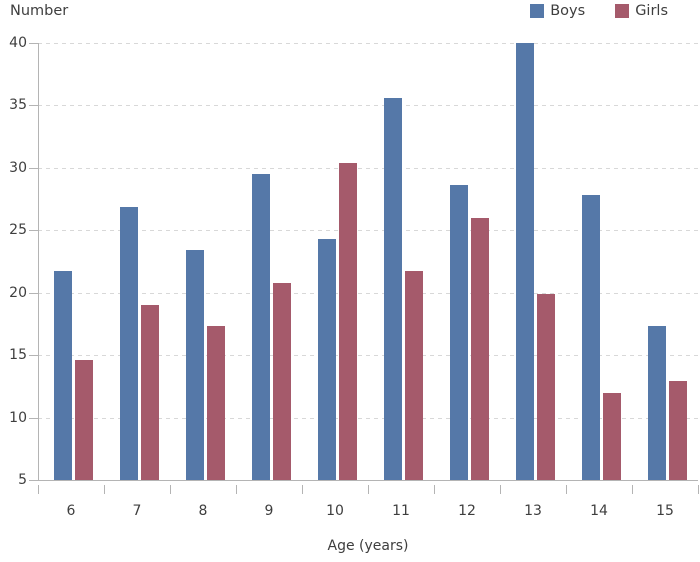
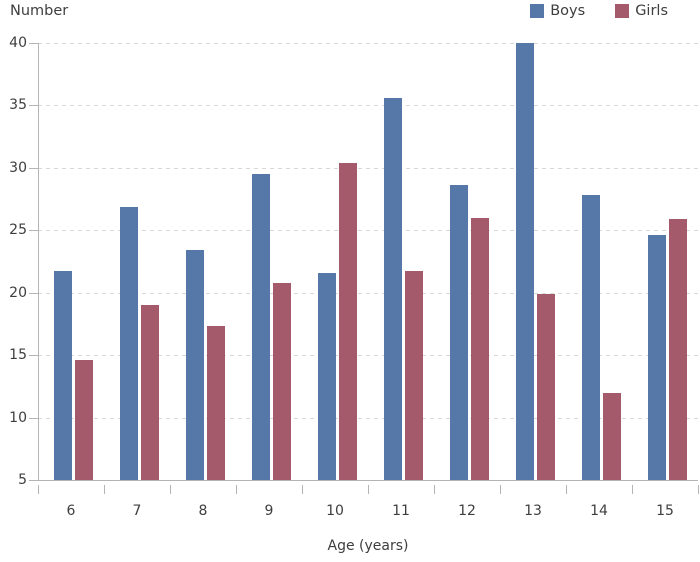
Boys/10: 24.3 -> 21.6
Boys/15: 17.3 -> 24.6
Girls/15: 12.9 -> 25.9
